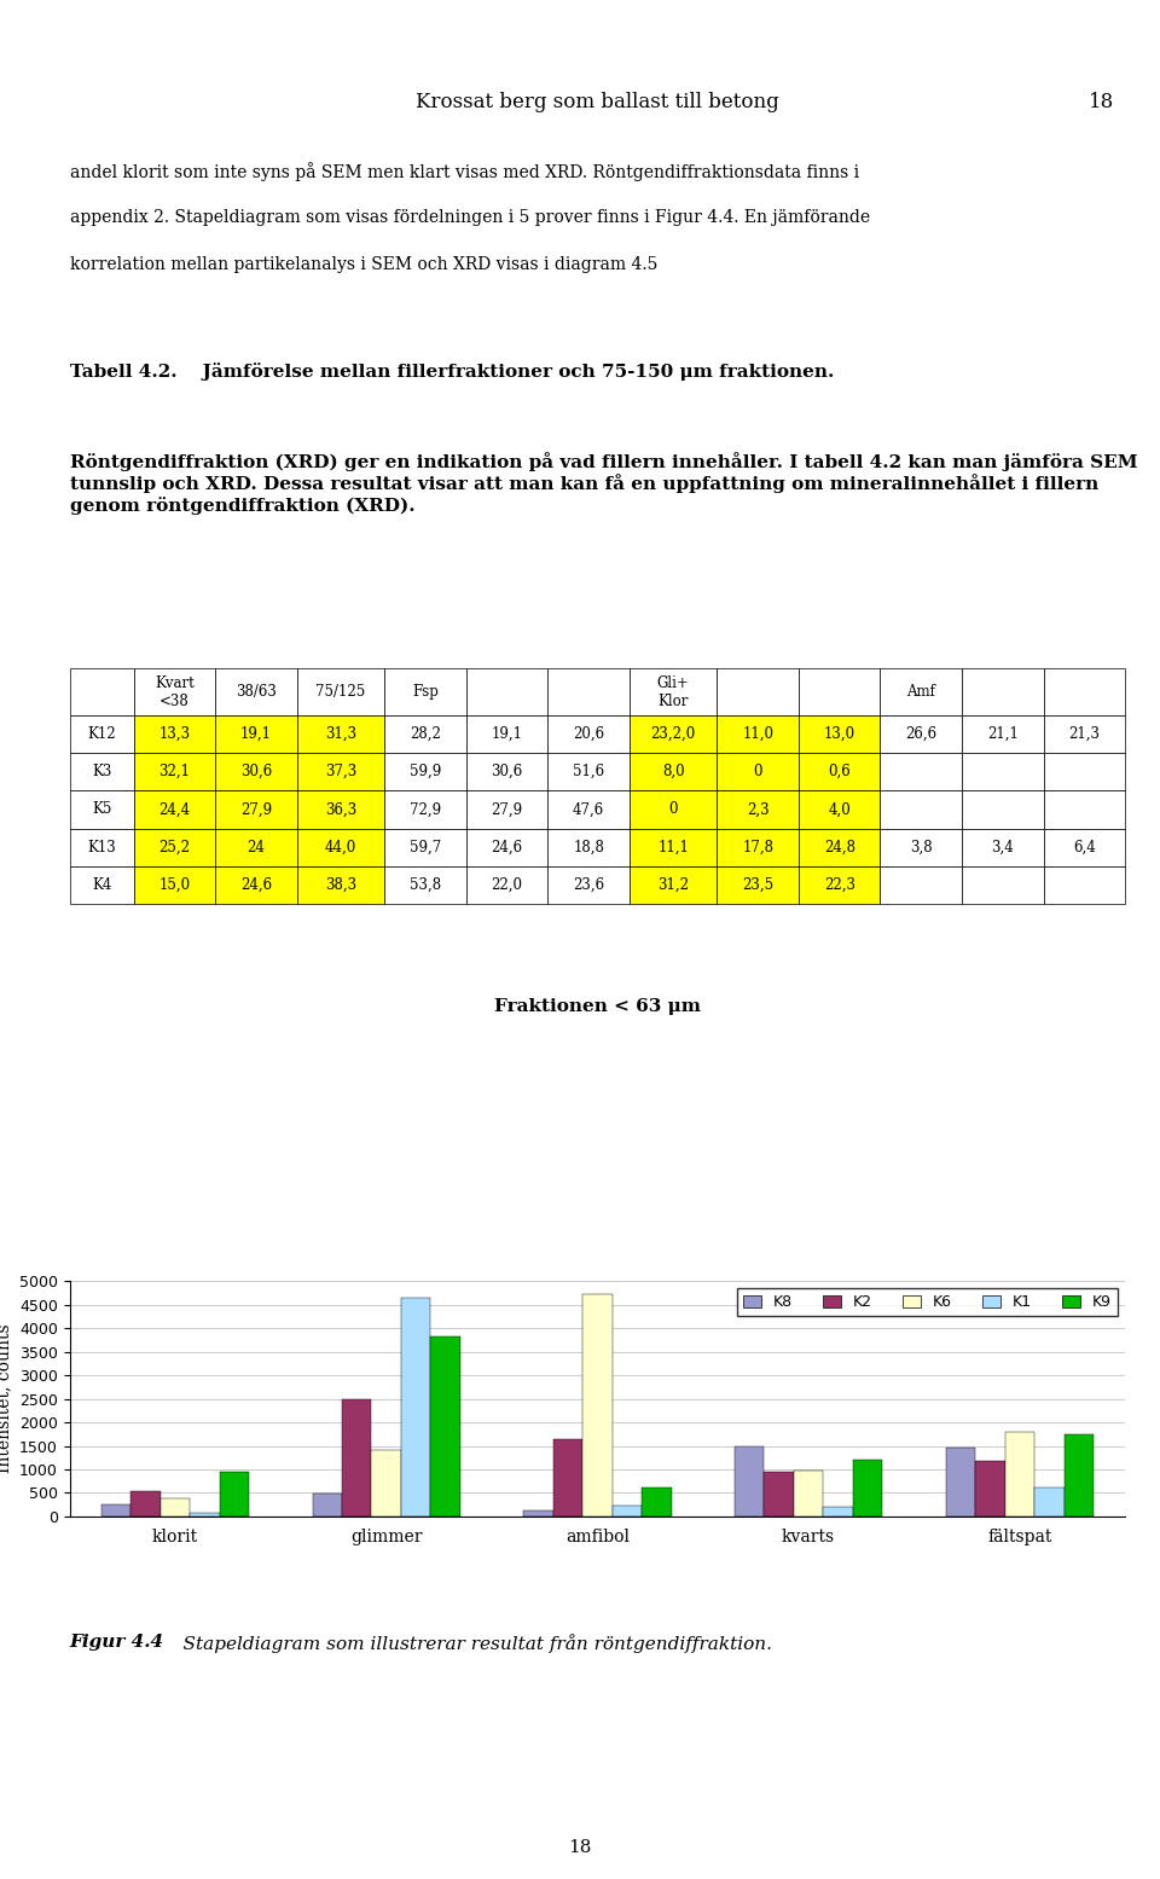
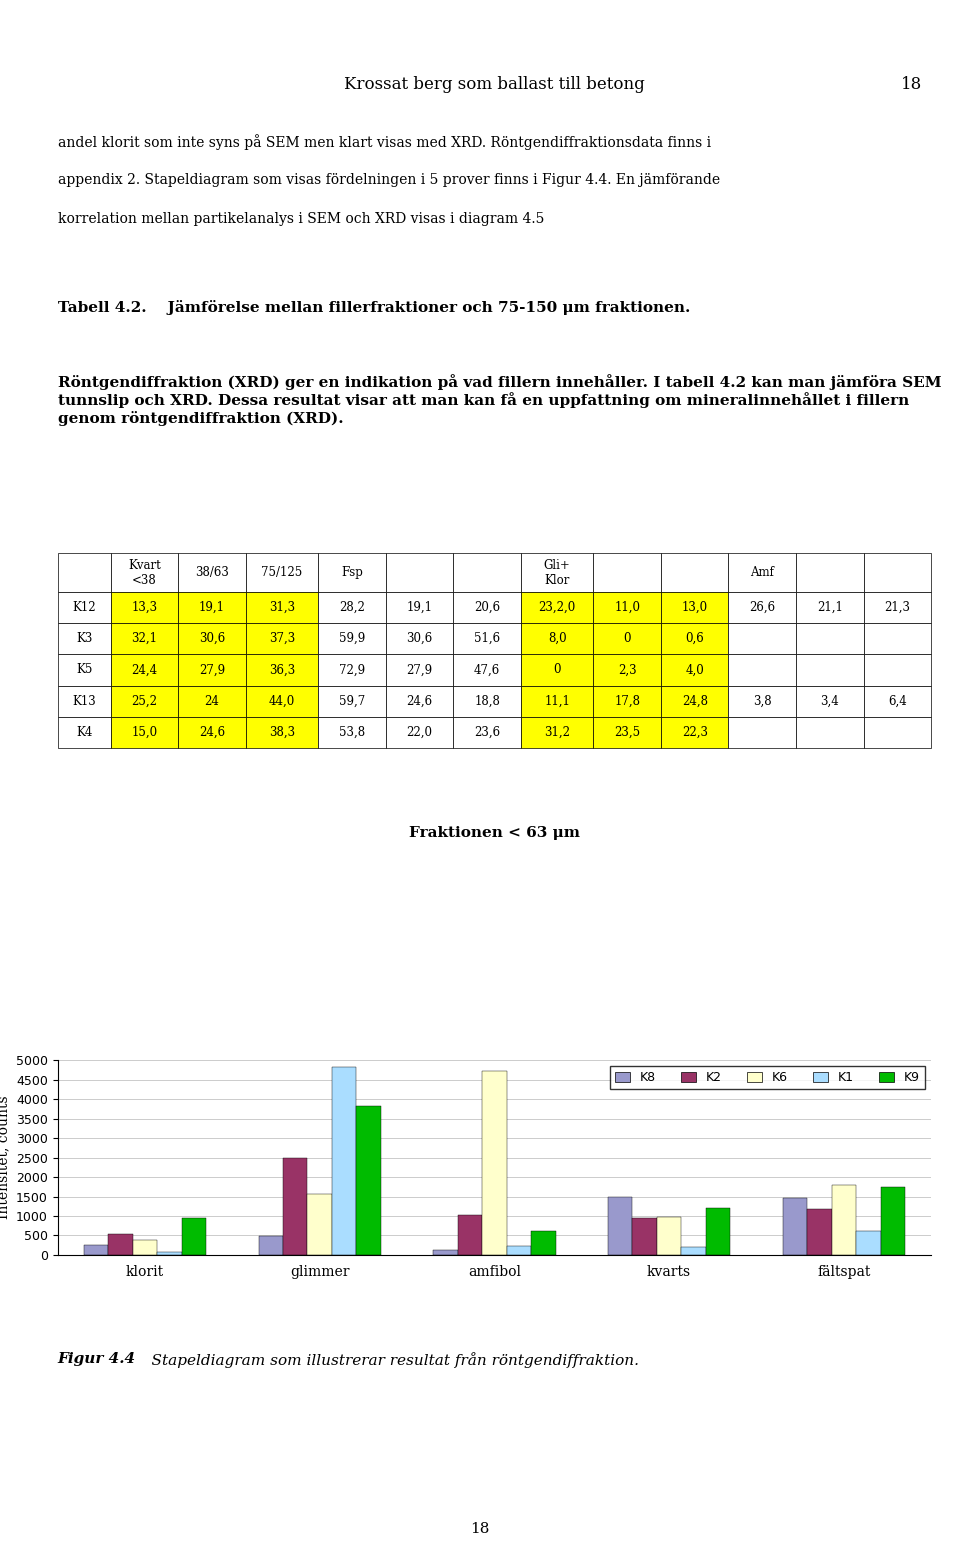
K6/glimmer: 1400 -> 1560
K1/glimmer: 4650 -> 4820
K2/amfibol: 1650 -> 1030
